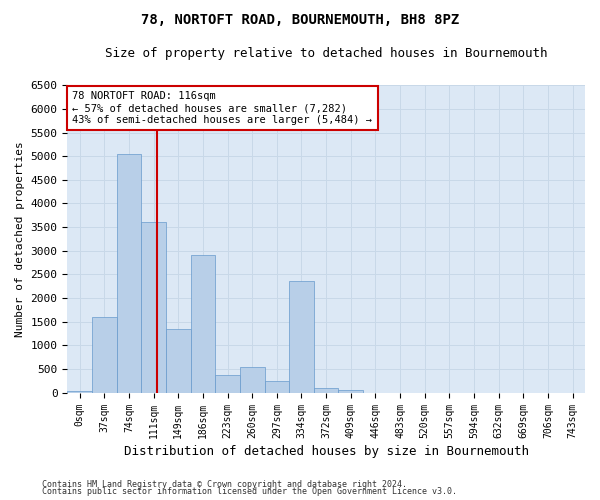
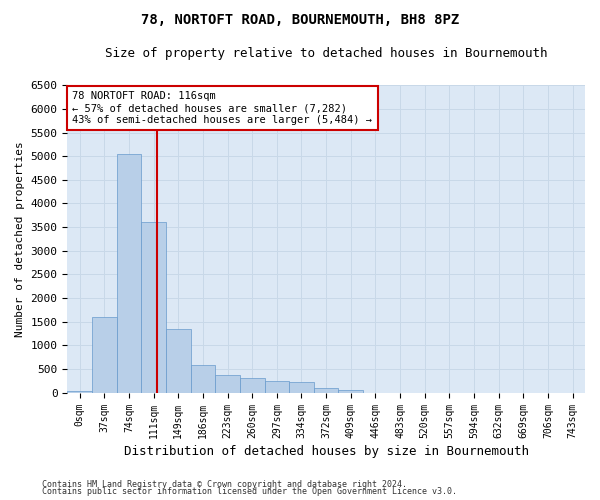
186sqm: 2900 -> 580
260sqm: 550 -> 300
334sqm: 2350 -> 230
